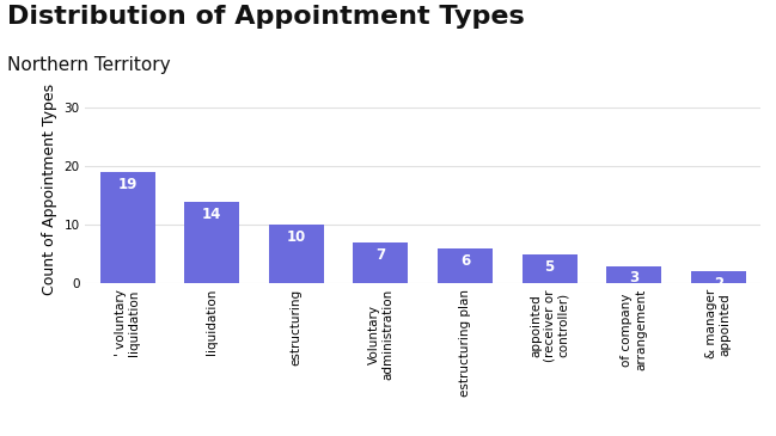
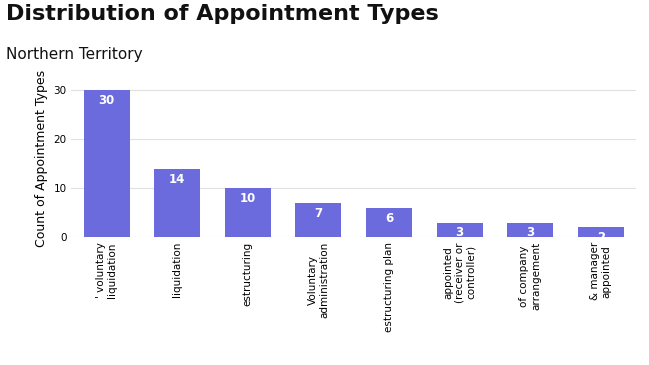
' voluntary liquidation: 19 -> 30
appointed (receiver or controller): 5 -> 3
